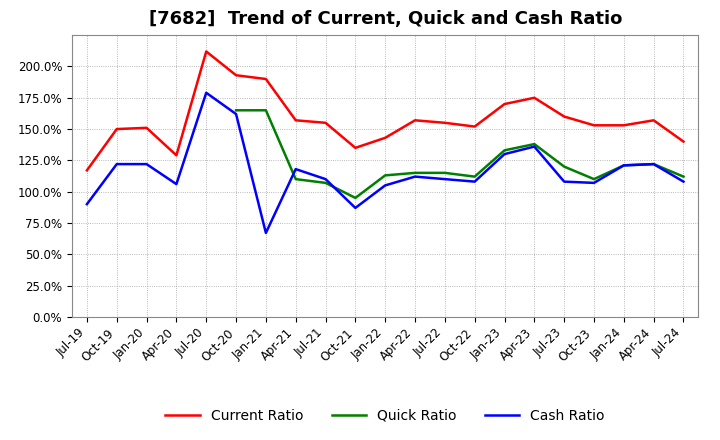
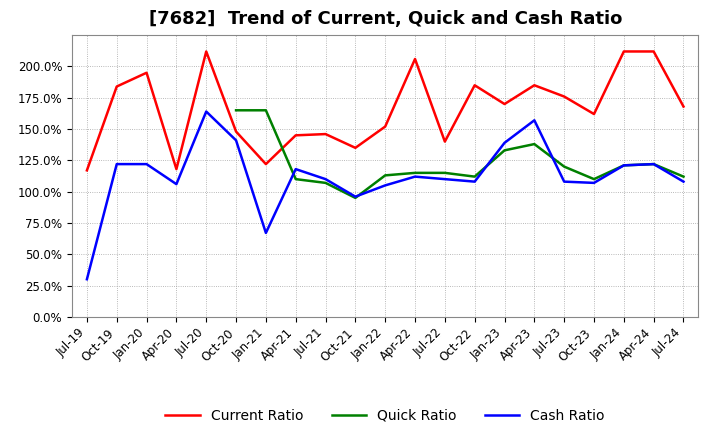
Cash Ratio/Jul-19: 90% -> 30%
Current Ratio/Oct-19: 150% -> 184%
Current Ratio/Jan-20: 151% -> 195%
Current Ratio/Apr-20: 129% -> 118%
Cash Ratio/Jul-20: 179% -> 164%
Current Ratio/Oct-20: 193% -> 148%
Cash Ratio/Oct-20: 162% -> 141%
Current Ratio/Jan-21: 190% -> 122%
Current Ratio/Apr-21: 157% -> 145%
Current Ratio/Jul-21: 155% -> 146%
Cash Ratio/Oct-21: 87% -> 96%
Current Ratio/Jan-22: 143% -> 152%
Current Ratio/Apr-22: 157% -> 206%
Current Ratio/Jul-22: 155% -> 140%
Current Ratio/Oct-22: 152% -> 185%
Cash Ratio/Jan-23: 130% -> 139%
Current Ratio/Apr-23: 175% -> 185%
Cash Ratio/Apr-23: 136% -> 157%
Current Ratio/Jul-23: 160% -> 176%
Current Ratio/Oct-23: 153% -> 162%
Current Ratio/Jan-24: 153% -> 212%
Current Ratio/Apr-24: 157% -> 212%
Current Ratio/Jul-24: 140% -> 168%
